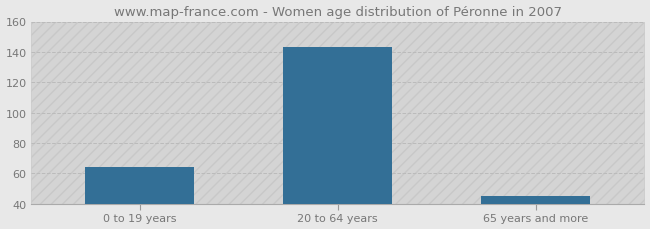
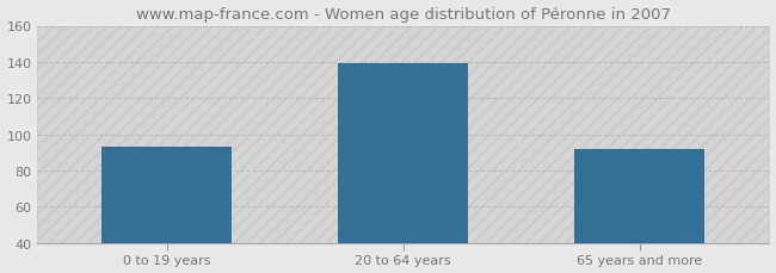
0 to 19 years: 64 -> 93
20 to 64 years: 143 -> 139
65 years and more: 45 -> 92
